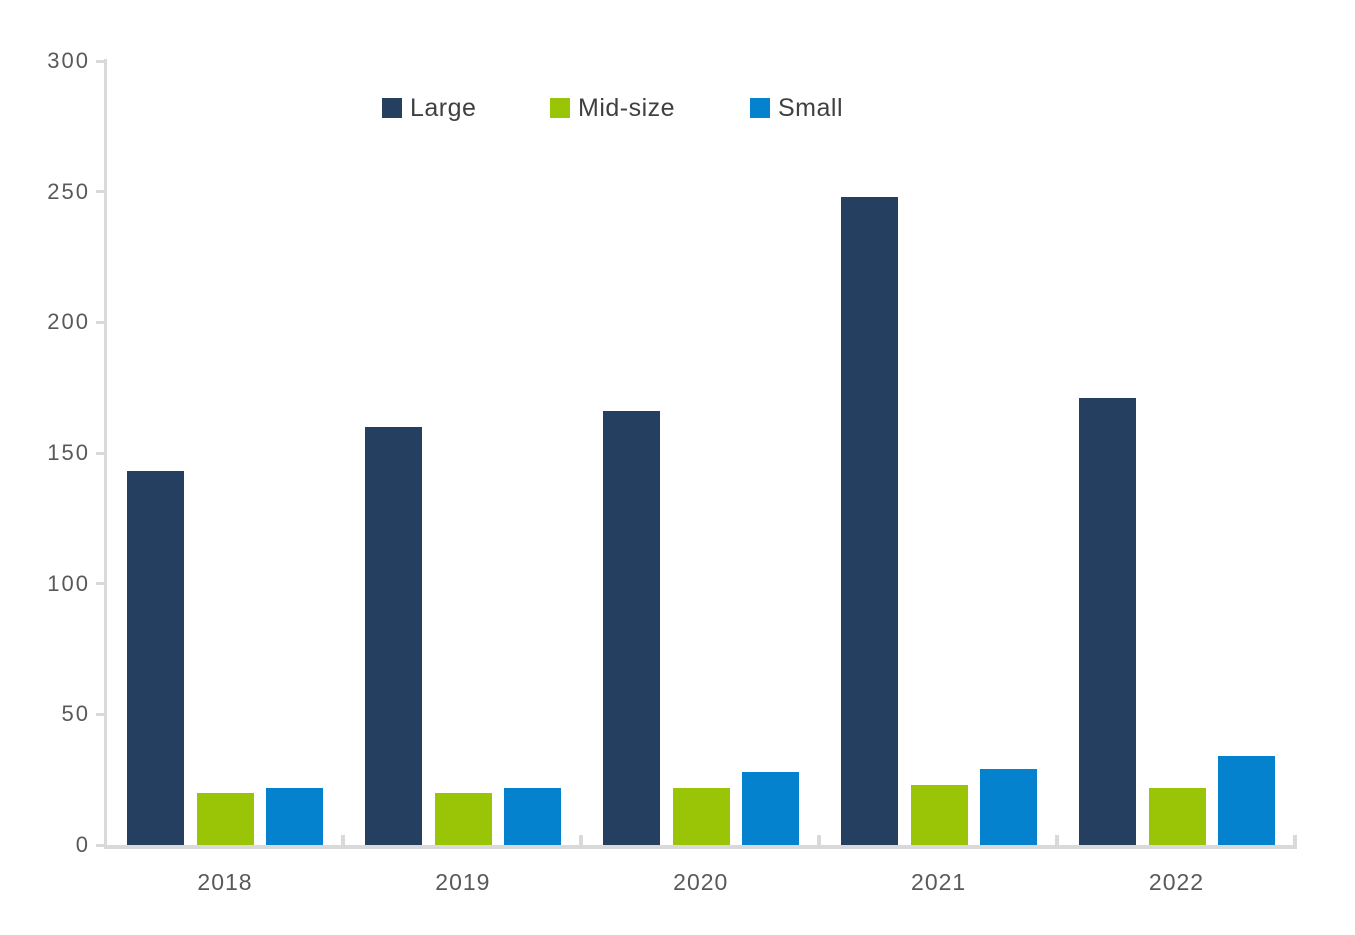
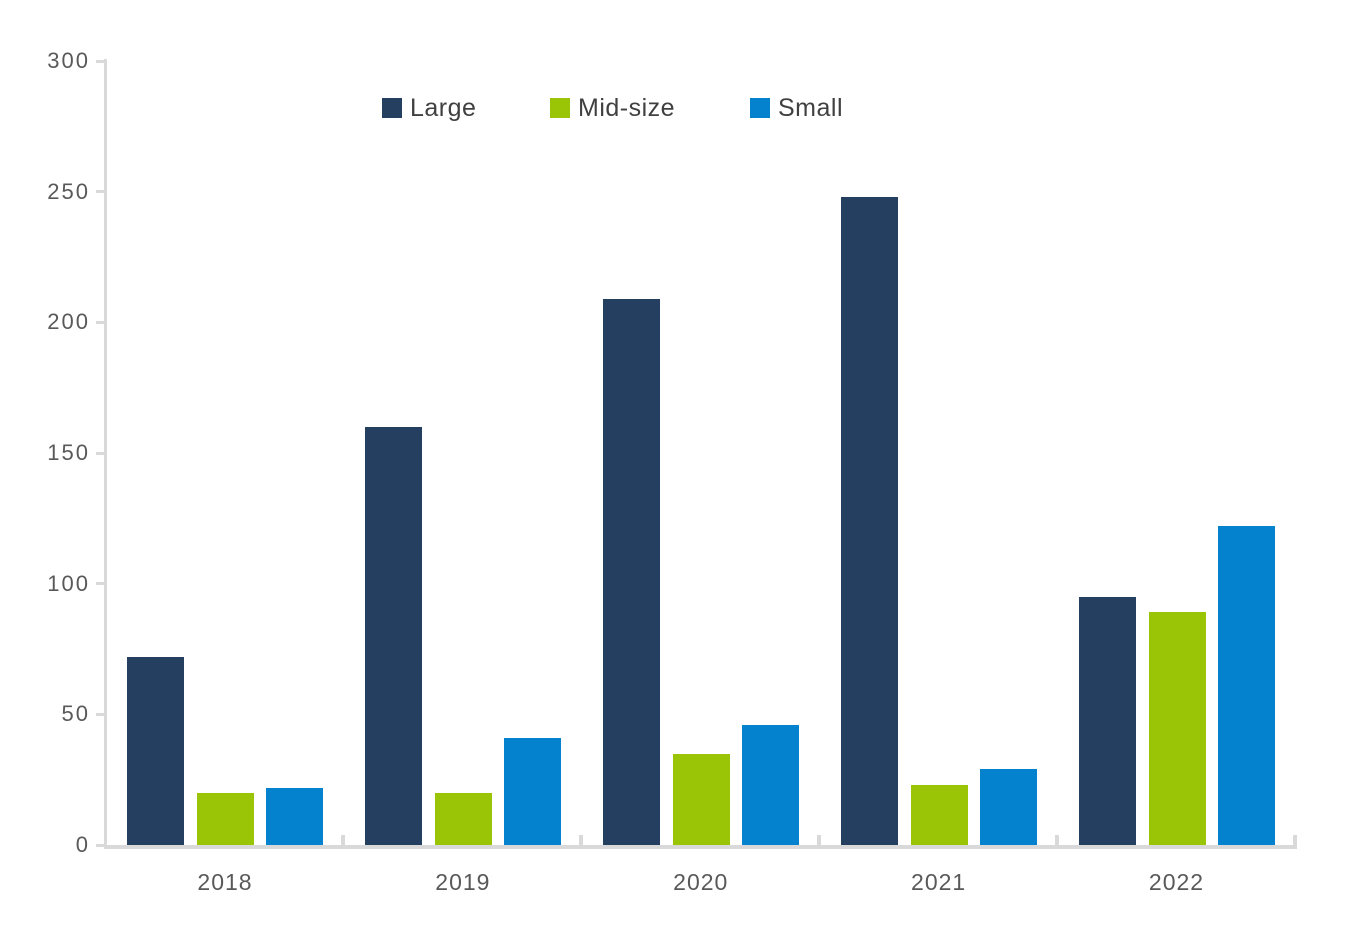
Large/2018: 143 -> 72
Small/2019: 22 -> 41
Large/2020: 166 -> 209
Mid-size/2020: 22 -> 35
Small/2020: 28 -> 46
Large/2022: 171 -> 95
Mid-size/2022: 22 -> 89
Small/2022: 34 -> 122
